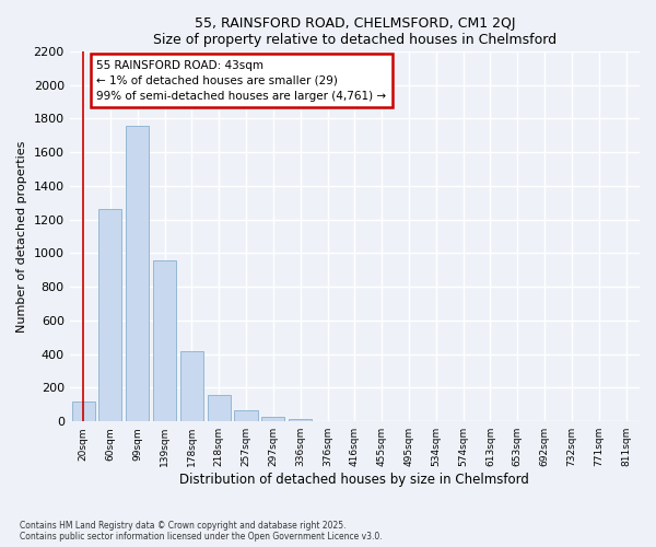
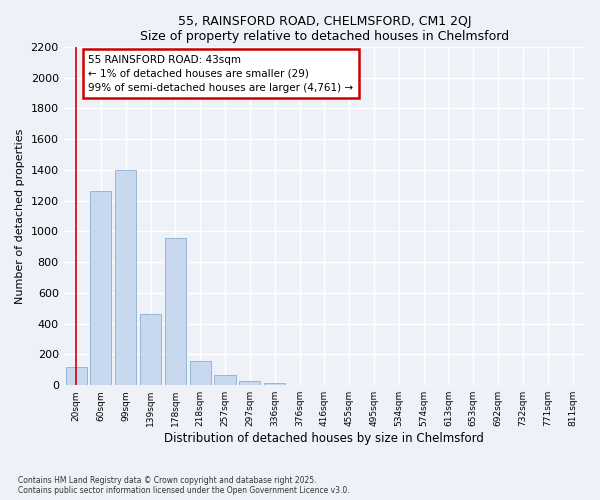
99sqm: 1760 -> 1400
139sqm: 960 -> 460
178sqm: 420 -> 960
